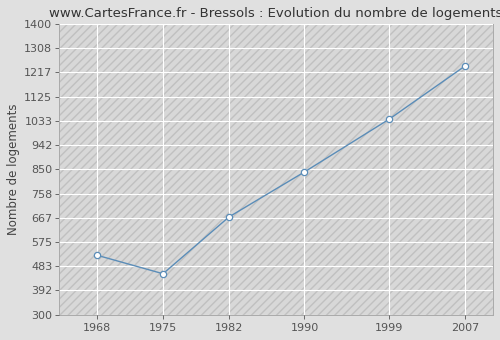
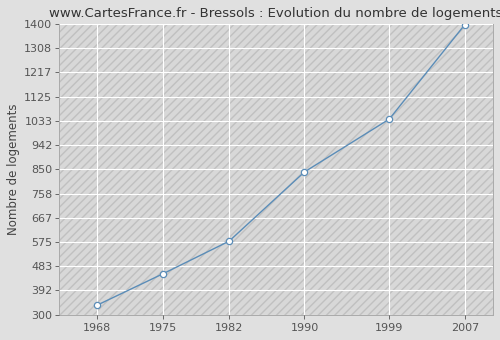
1968: 525 -> 336
1982: 670 -> 578
2007: 1240 -> 1397
